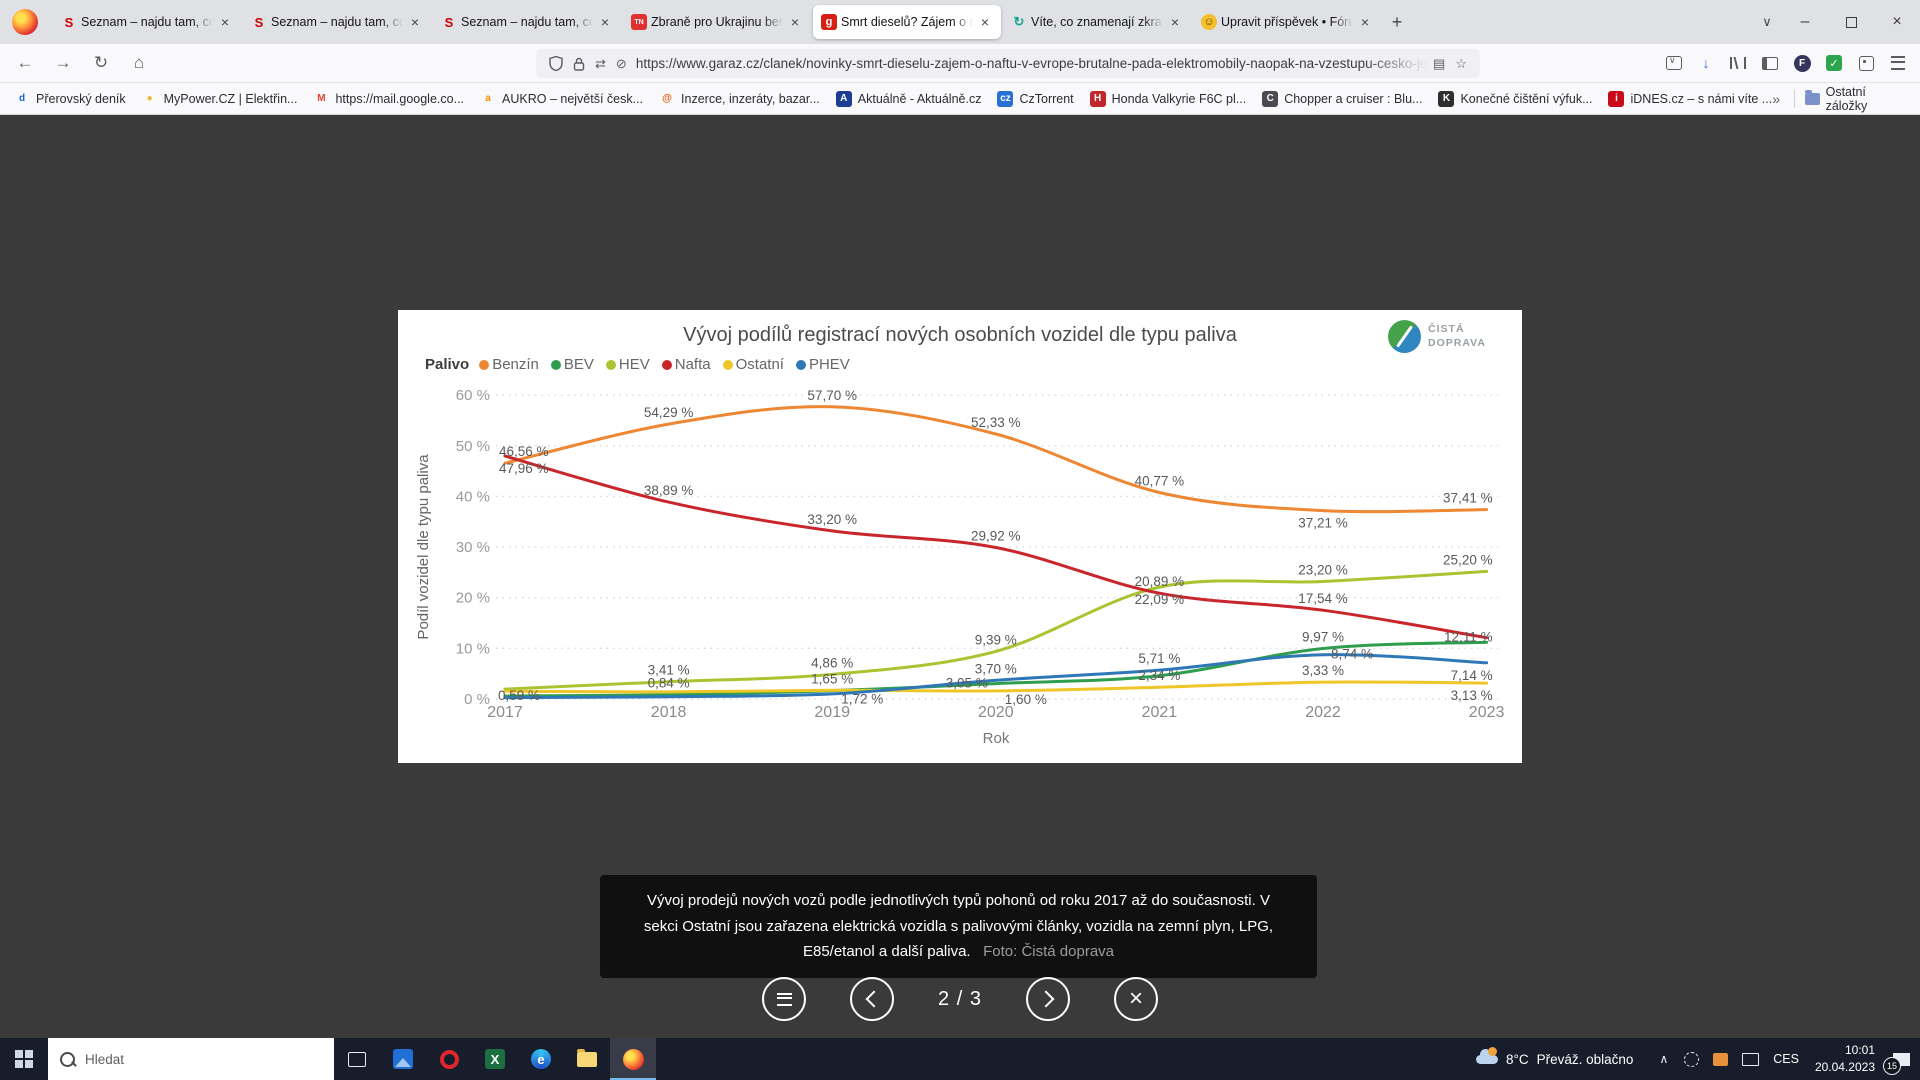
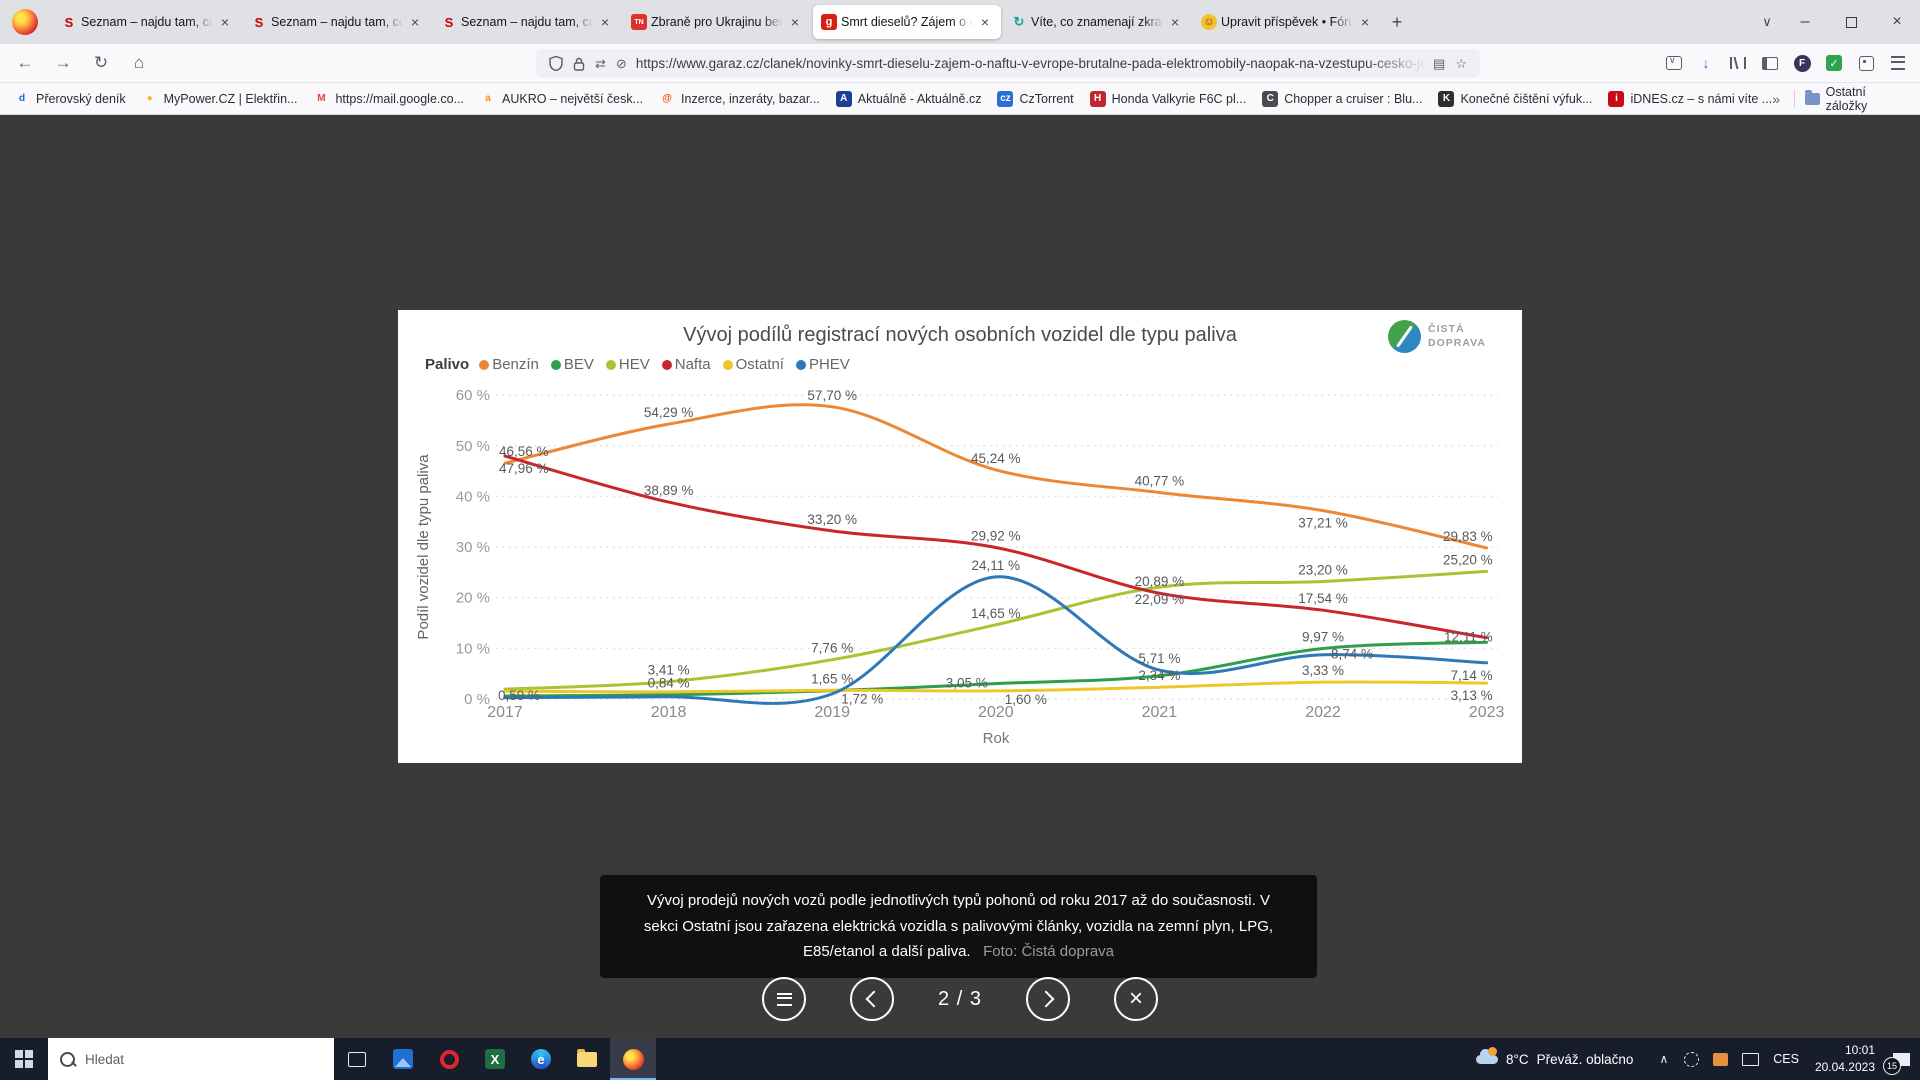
HEV/2019: 4,86 -> 7,76
Benzín/2020: 52,33 -> 45,24
HEV/2020: 9,39 -> 14,65
PHEV/2020: 3,70 -> 24,11
Benzín/2023: 37,41 -> 29,83
